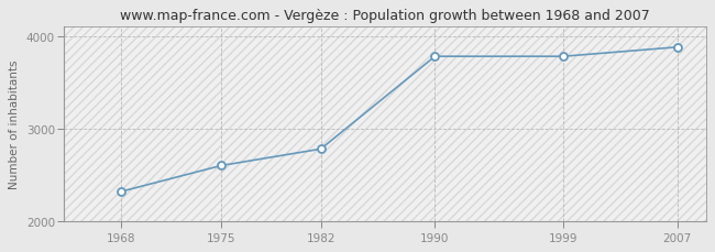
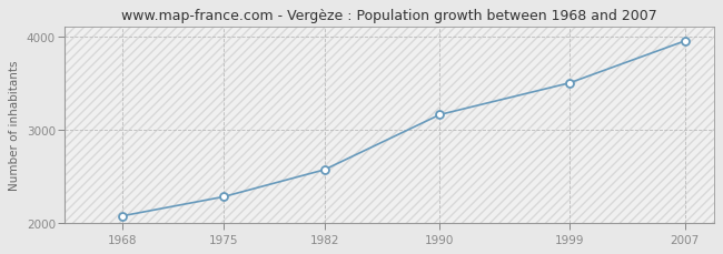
1968: 2320 -> 2080
1975: 2600 -> 2280
1982: 2780 -> 2570
1990: 3780 -> 3160
1999: 3780 -> 3500
2007: 3880 -> 3950
